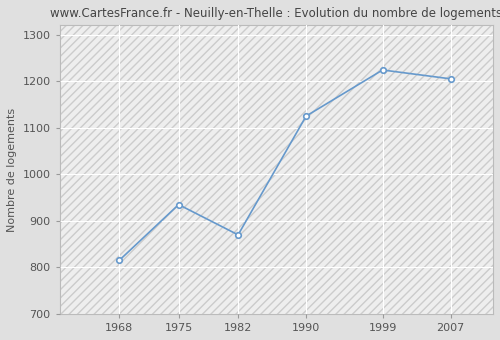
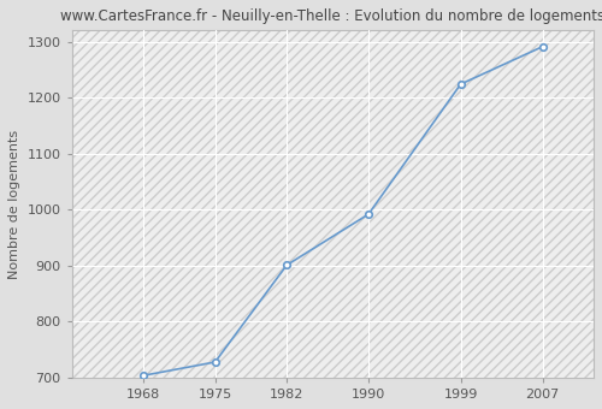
1968: 815 -> 704
1975: 935 -> 728
1982: 870 -> 901
1990: 1125 -> 992
2007: 1205 -> 1291
